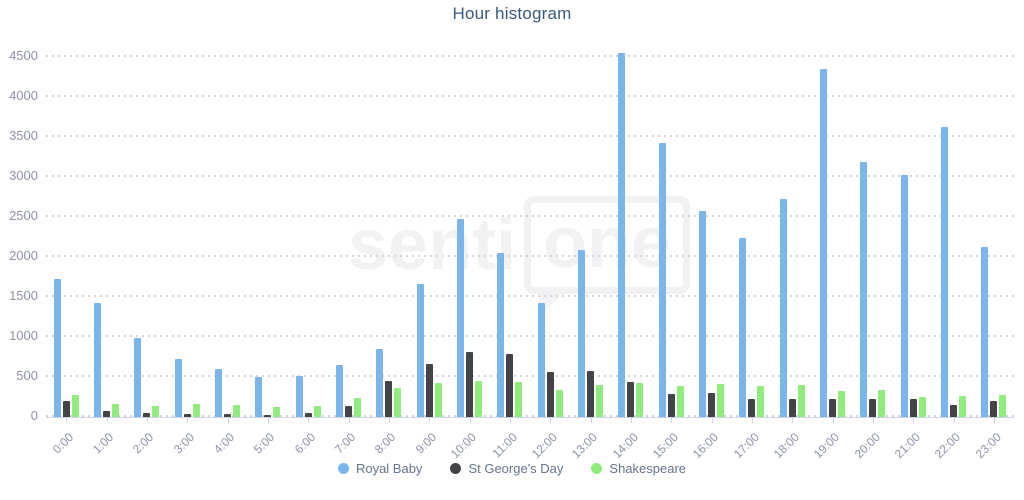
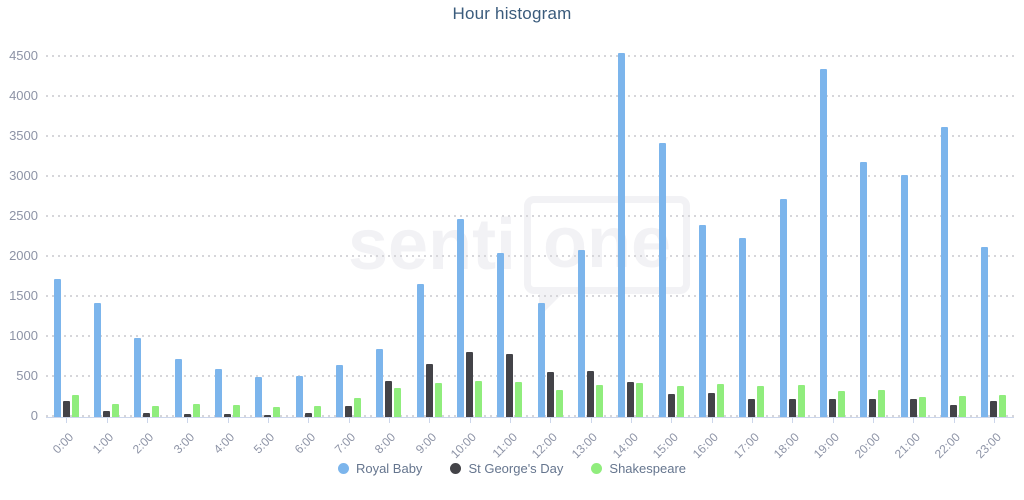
Royal Baby/16:00: 2600 -> 2400
